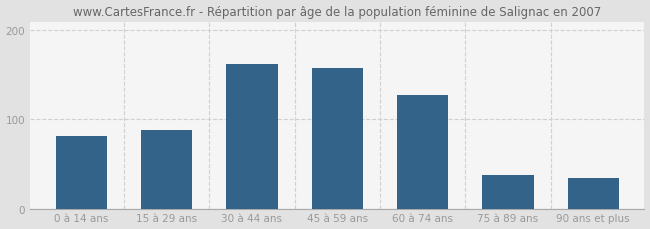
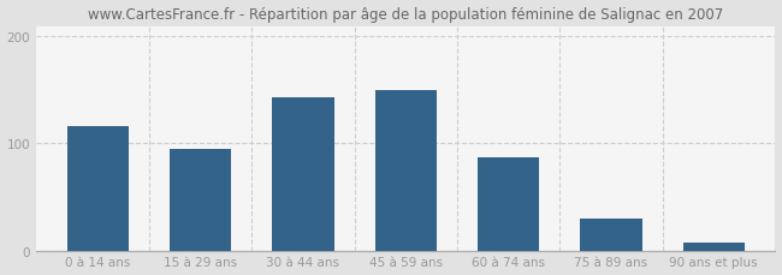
0 à 14 ans: 82 -> 116
15 à 29 ans: 88 -> 95
30 à 44 ans: 162 -> 143
45 à 59 ans: 158 -> 150
60 à 74 ans: 128 -> 87
75 à 89 ans: 38 -> 30
90 ans et plus: 34 -> 7
